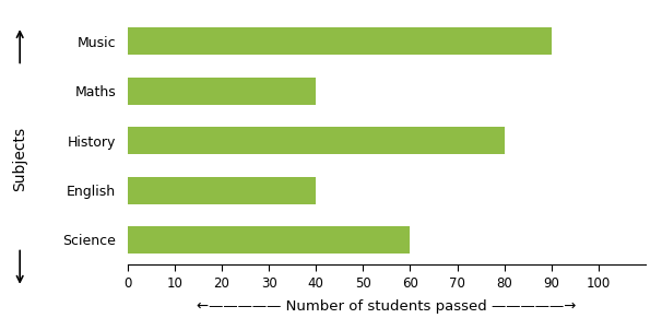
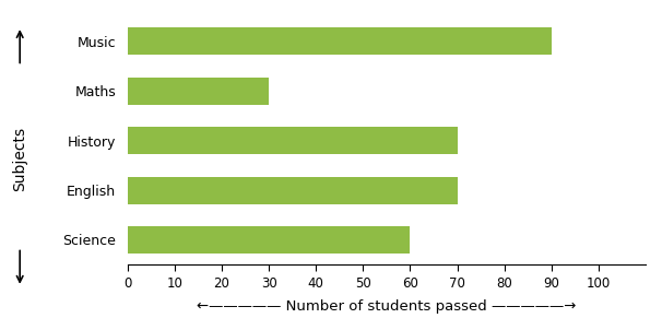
Maths: 40 -> 30
History: 80 -> 70
English: 40 -> 70
